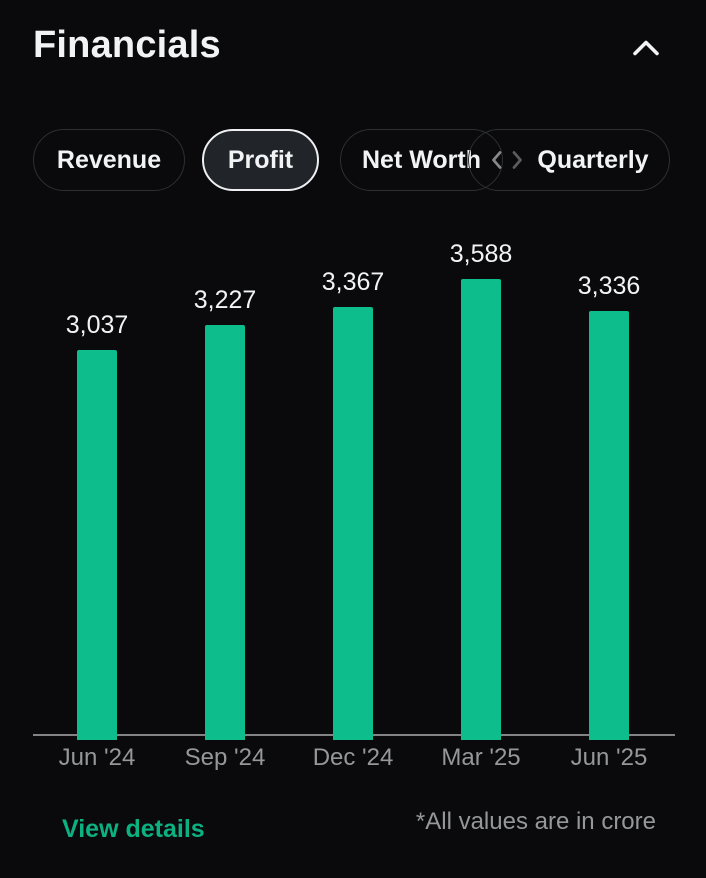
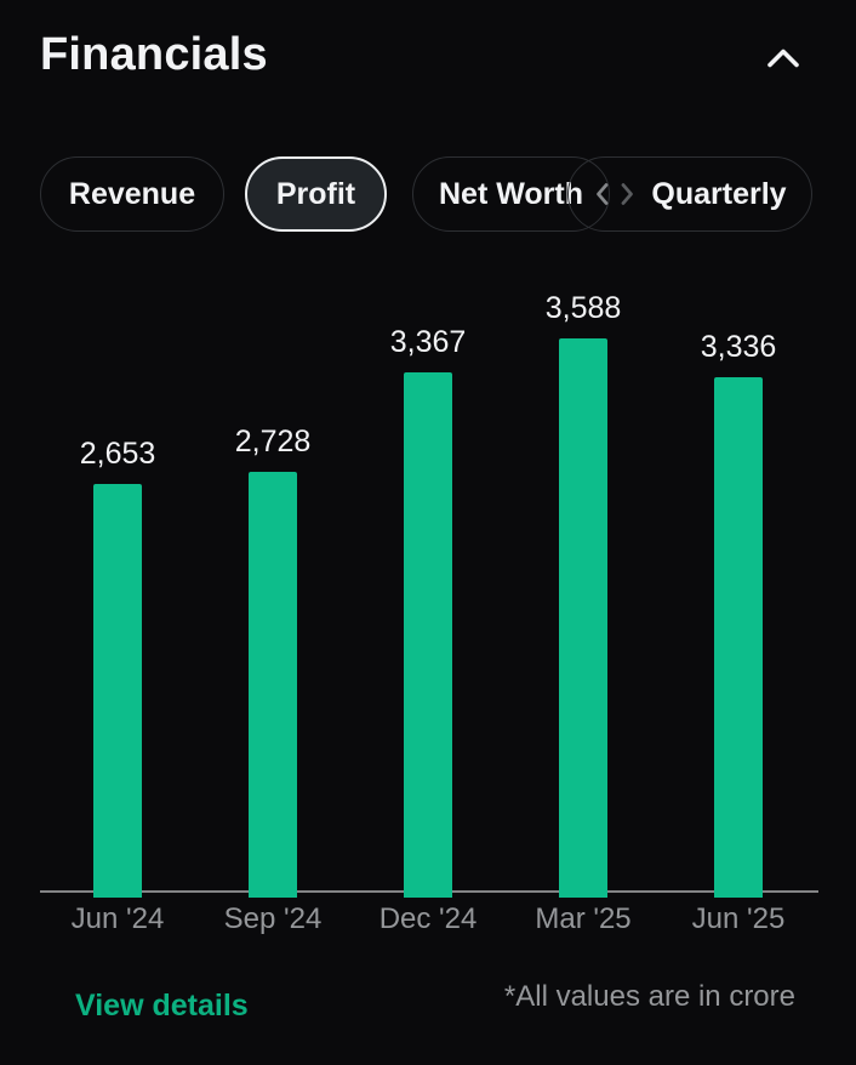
Jun '24: 3,037 -> 2,653
Sep '24: 3,227 -> 2,728
